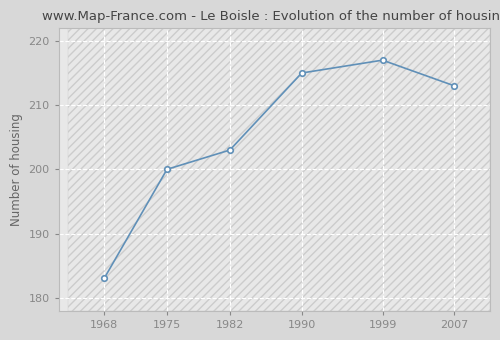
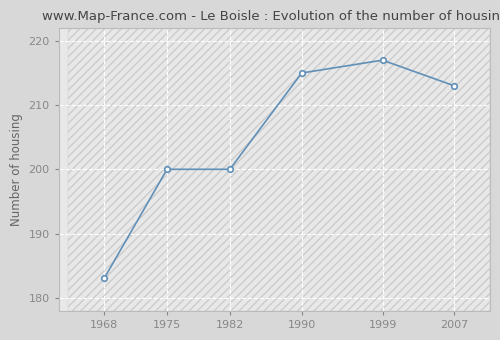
1982: 203 -> 200
